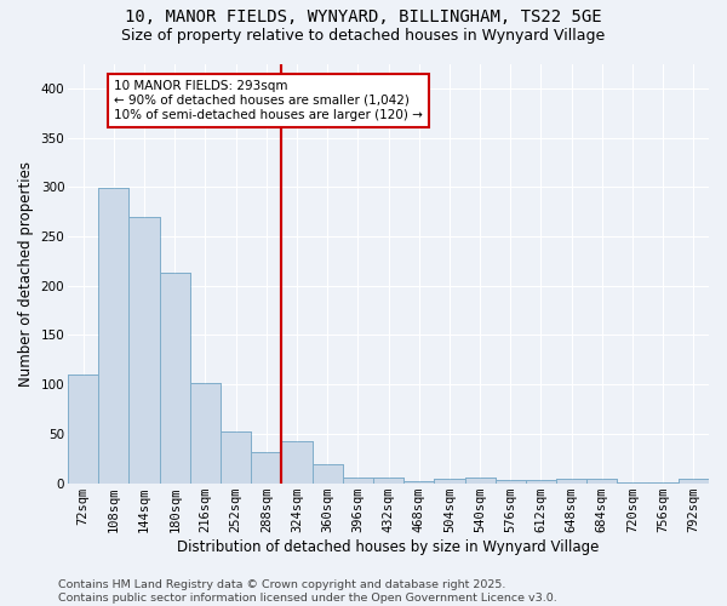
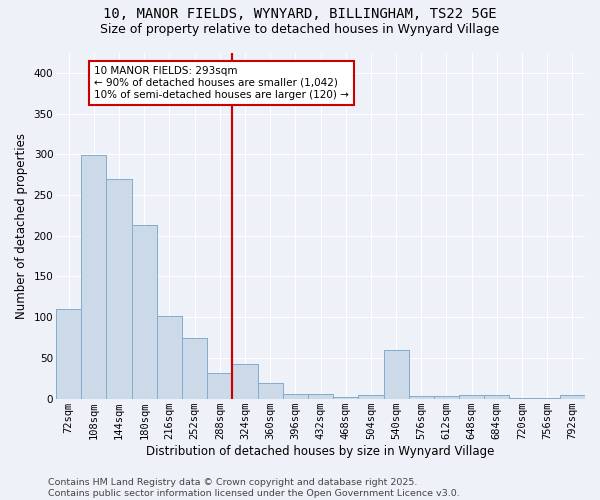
252sqm: 52 -> 74
540sqm: 6 -> 60
